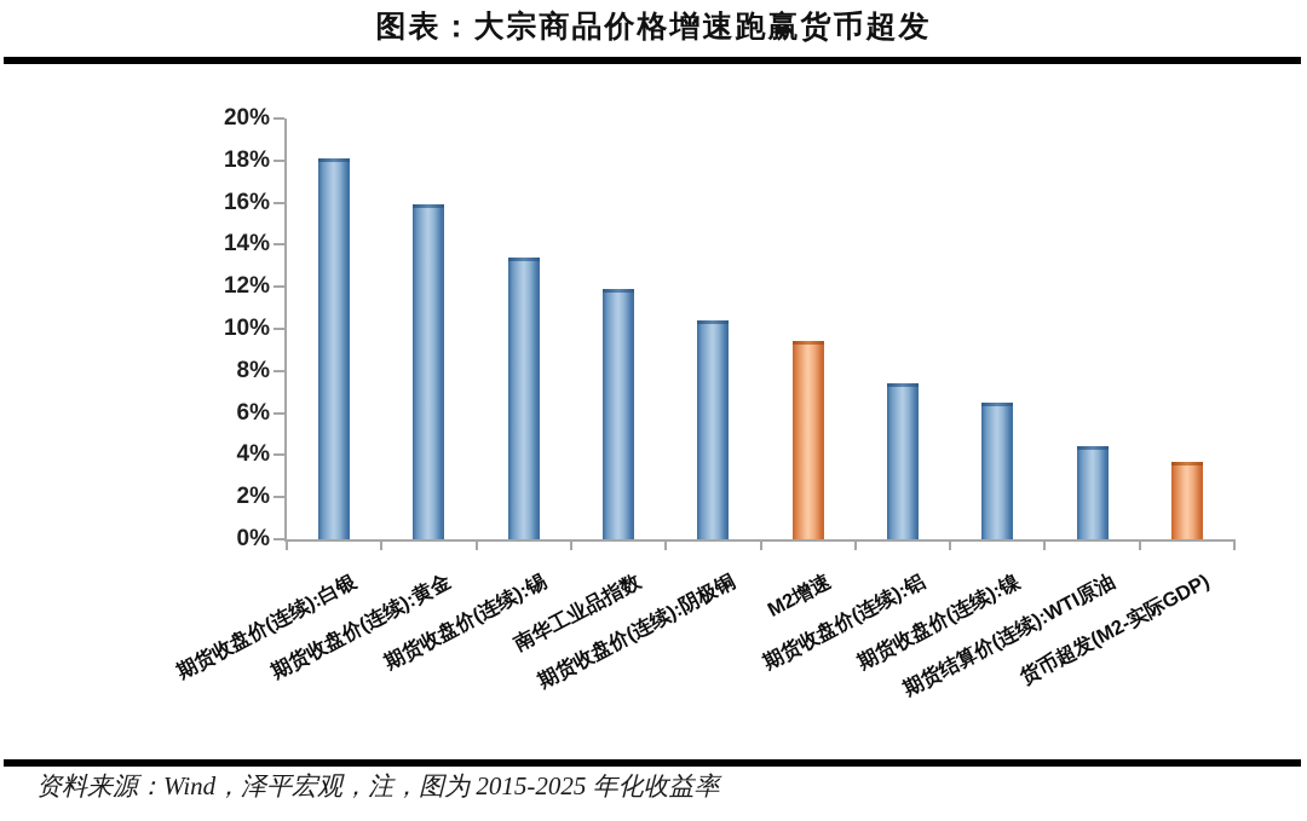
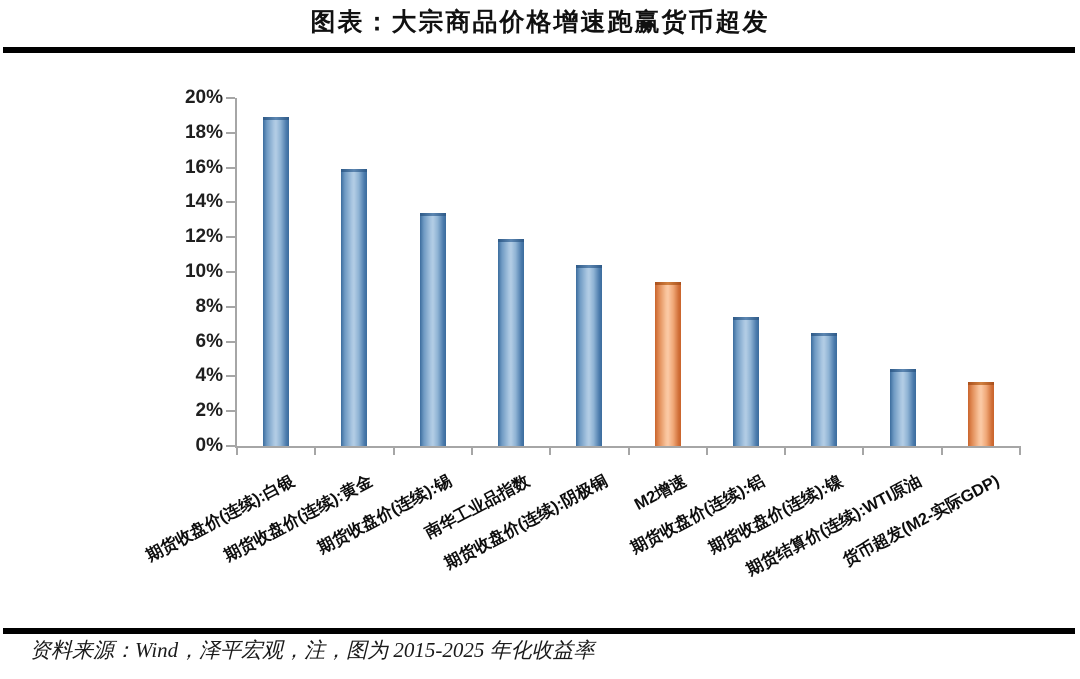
期货收盘价(连续):白银: 18.1% -> 18.9%
